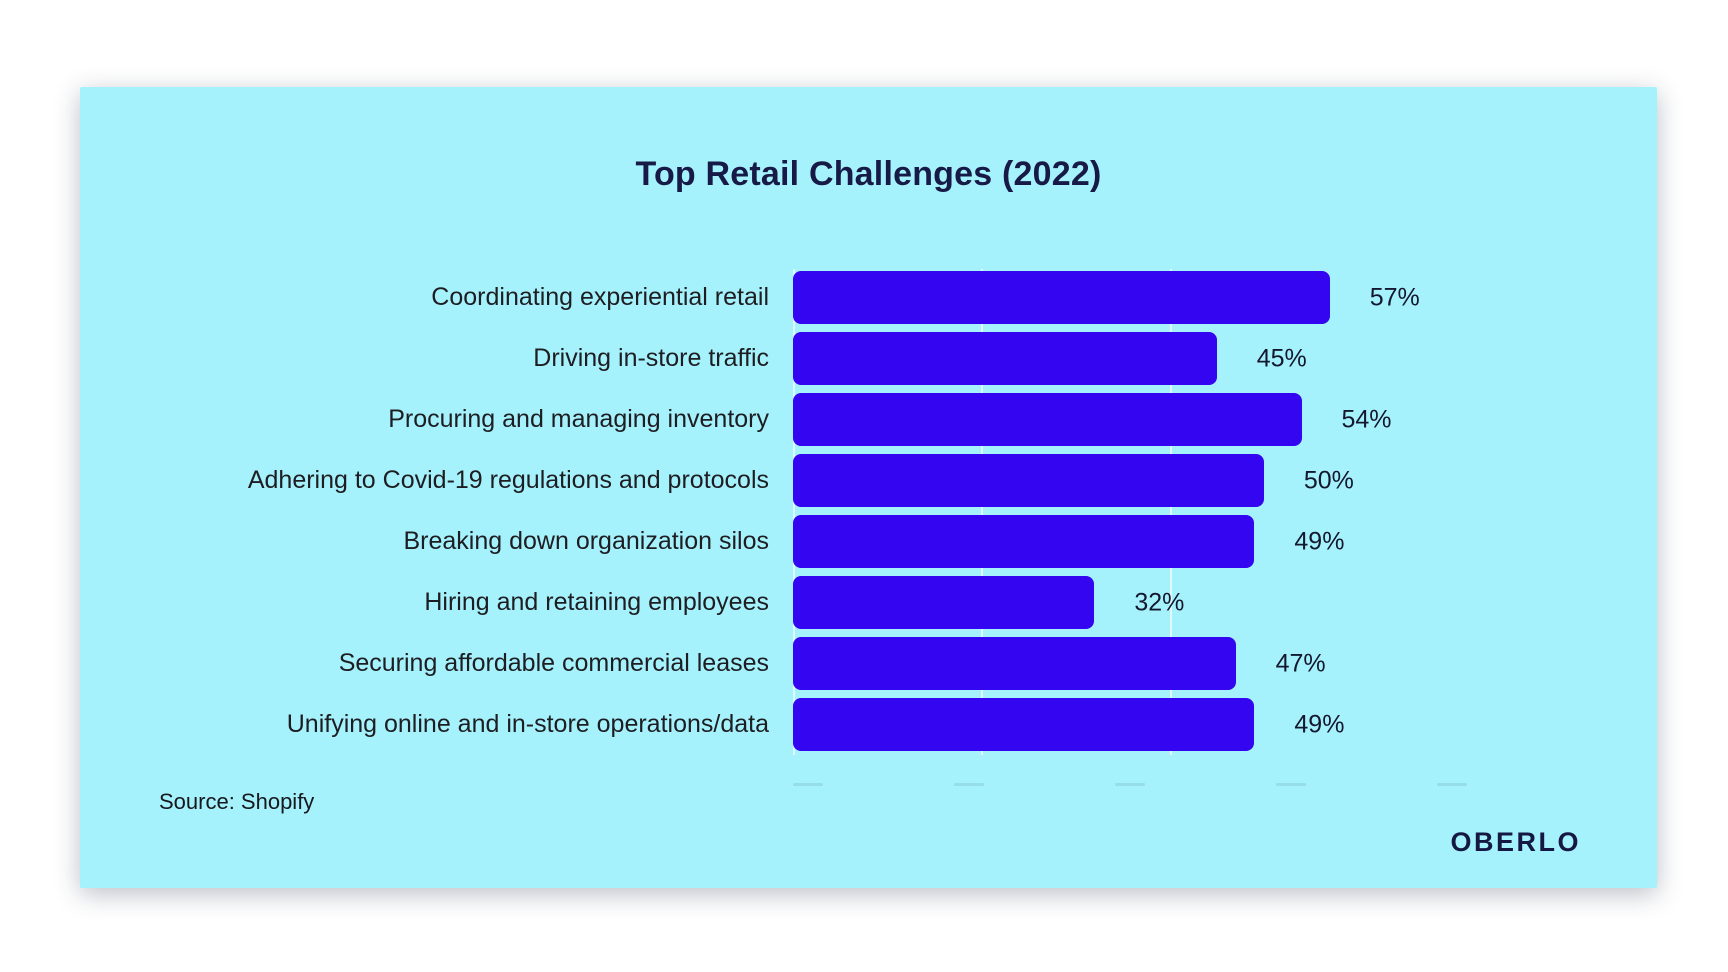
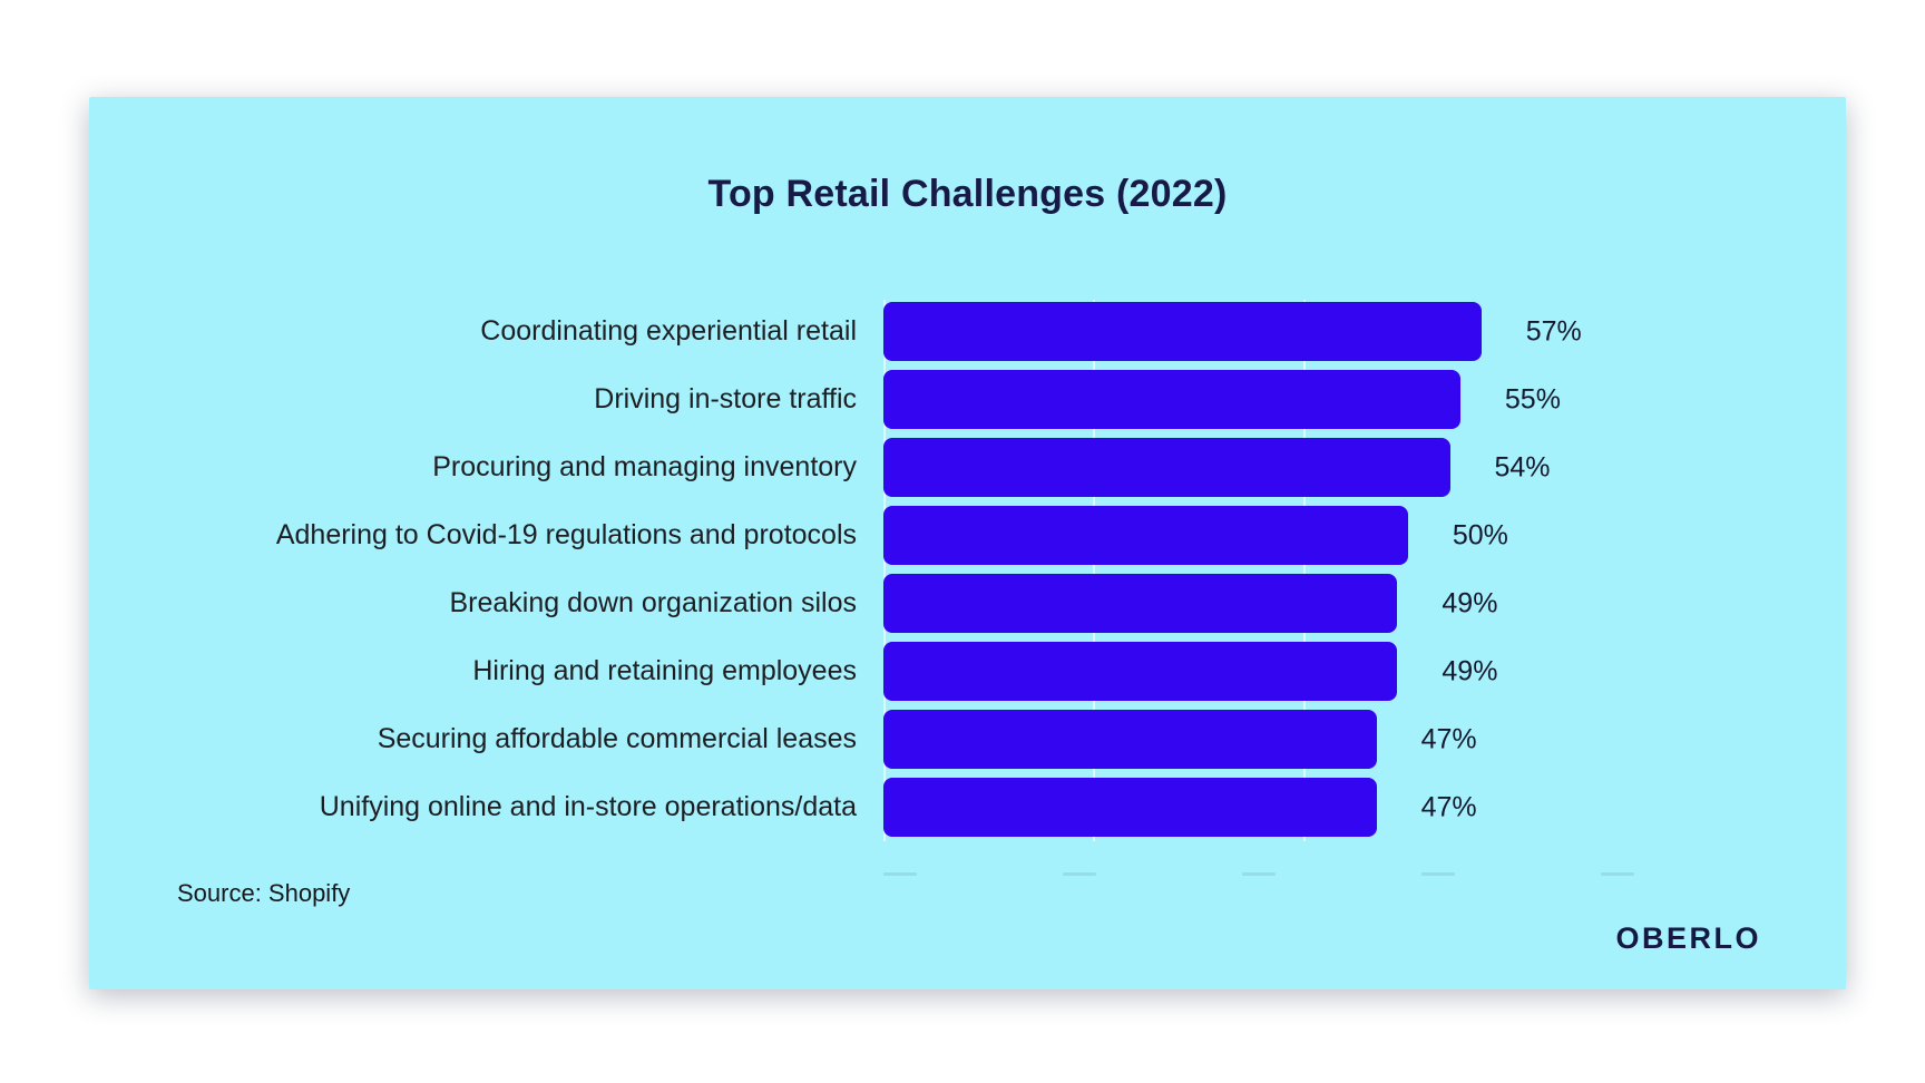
Driving in-store traffic: 45% -> 55%
Hiring and retaining employees: 32% -> 49%
Unifying online and in-store operations/data: 49% -> 47%
